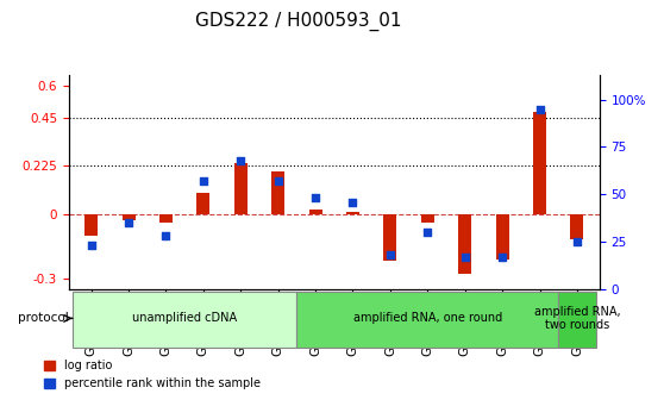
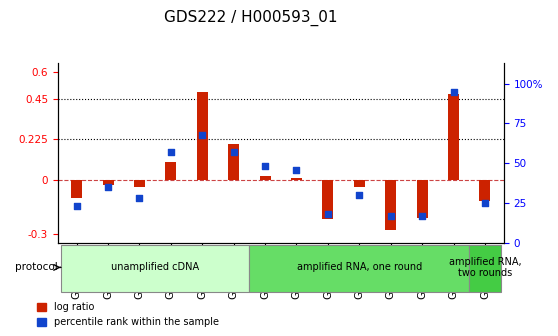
log ratio/GSM4852: 0.24 -> 0.49
